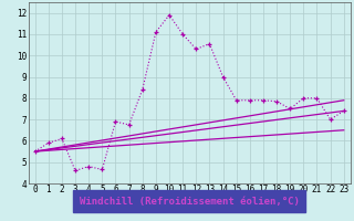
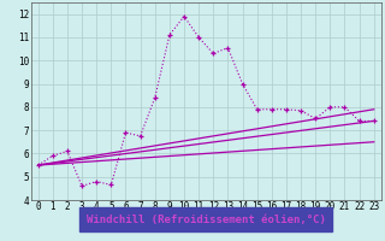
22: 7.0 -> 7.4
